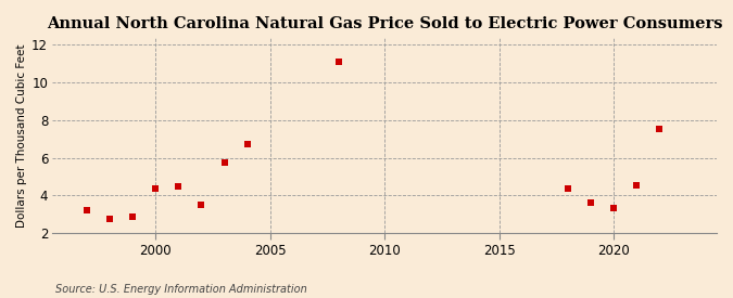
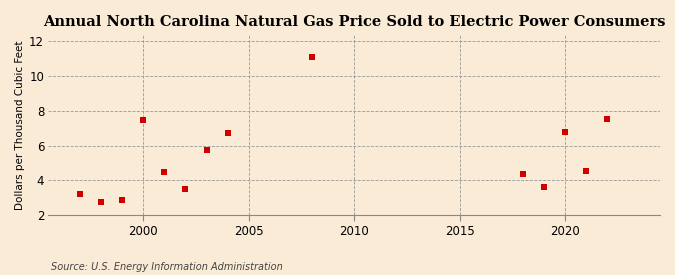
2000: 4.4 -> 7.5
2020: 3.3 -> 6.8
